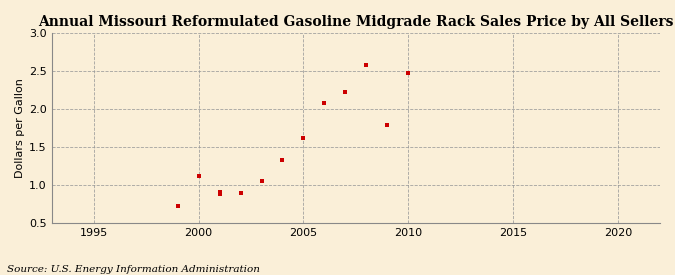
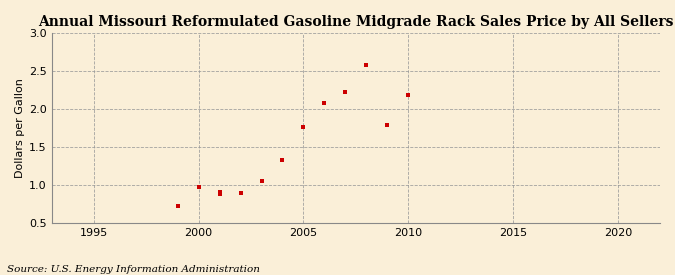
2000: 1.12 -> 0.98
2005: 1.62 -> 1.76
2010: 2.48 -> 2.18
